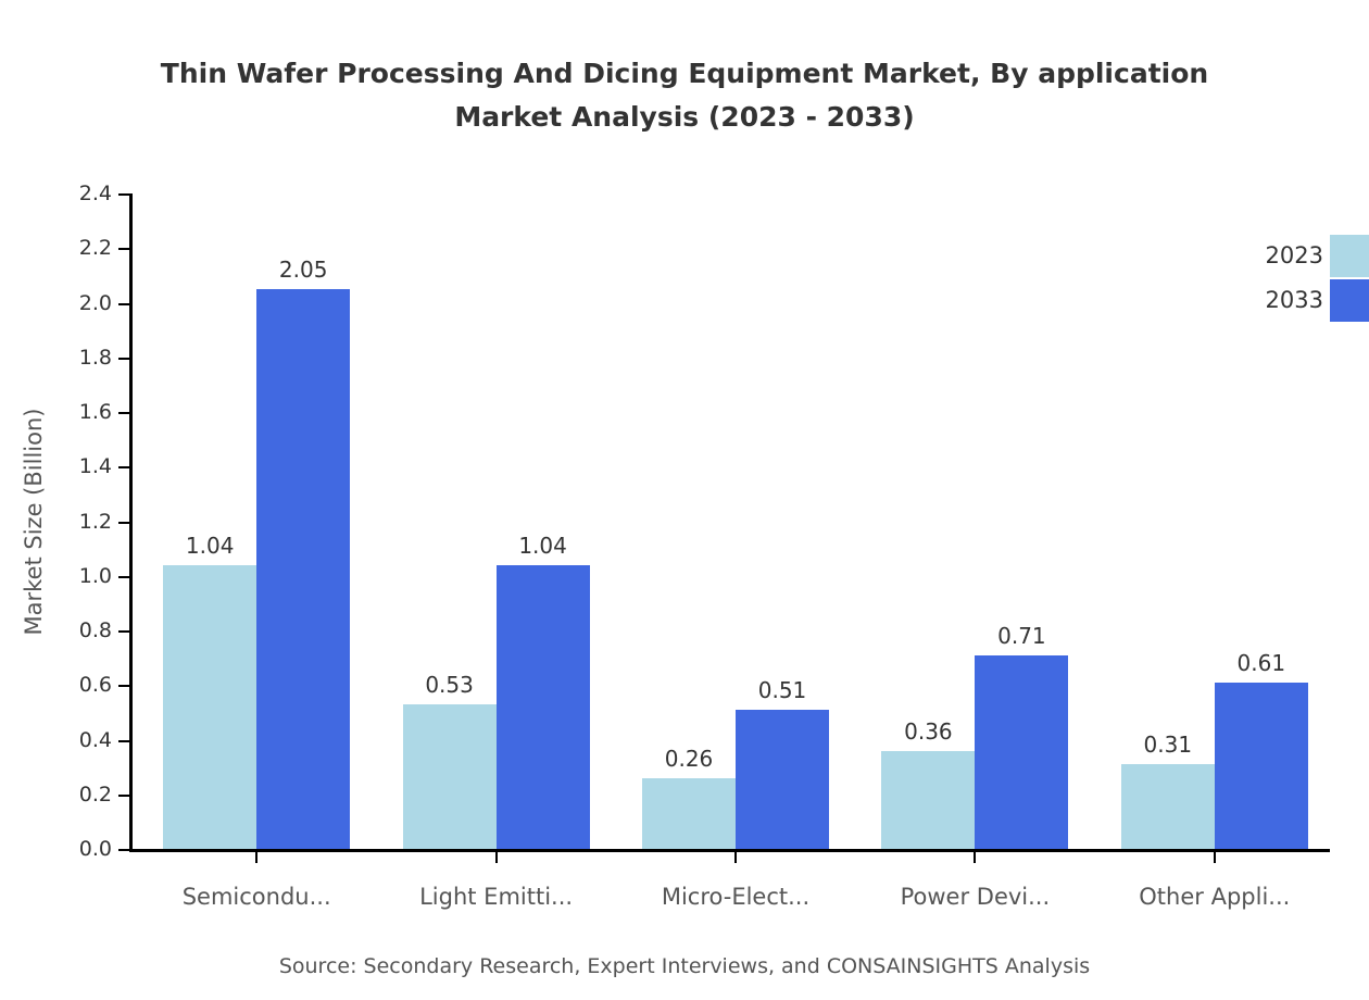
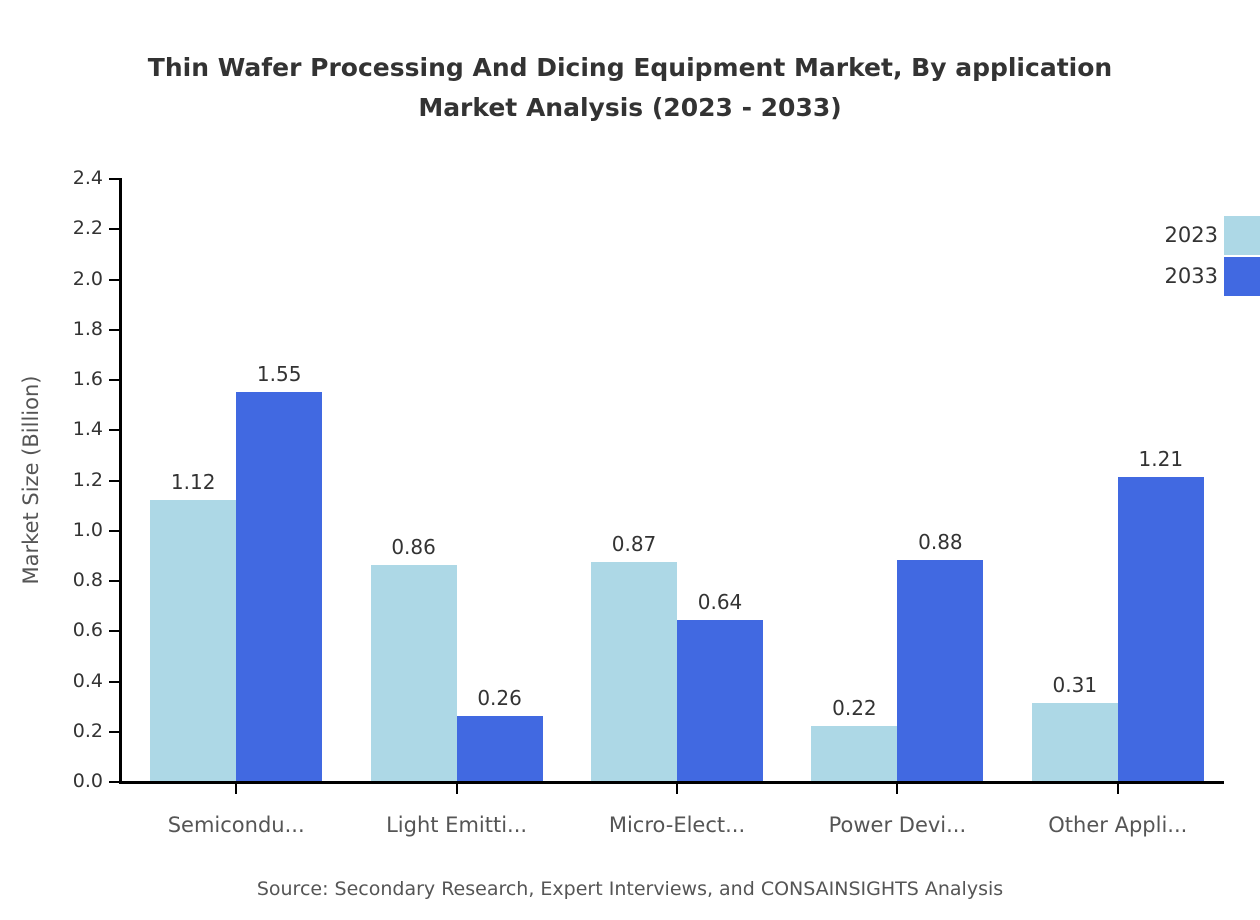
2023/Semicondu...: 1.04 -> 1.12
2033/Semicondu...: 2.05 -> 1.55
2023/Light Emitti...: 0.53 -> 0.86
2033/Light Emitti...: 1.04 -> 0.26
2023/Micro-Elect...: 0.26 -> 0.87
2033/Micro-Elect...: 0.51 -> 0.64
2023/Power Devi...: 0.36 -> 0.22
2033/Power Devi...: 0.71 -> 0.88
2033/Other Appli...: 0.61 -> 1.21
